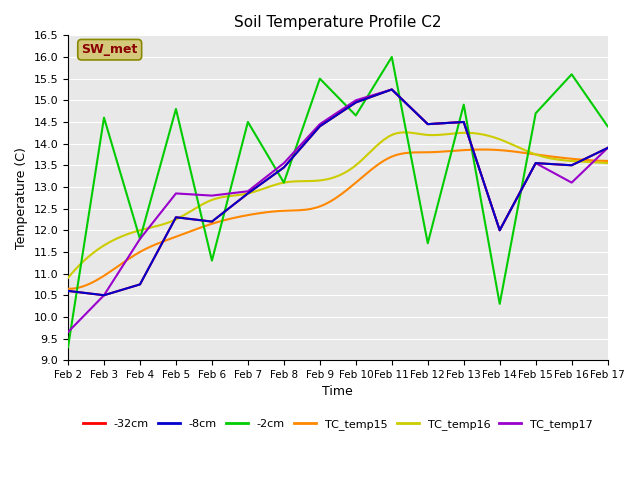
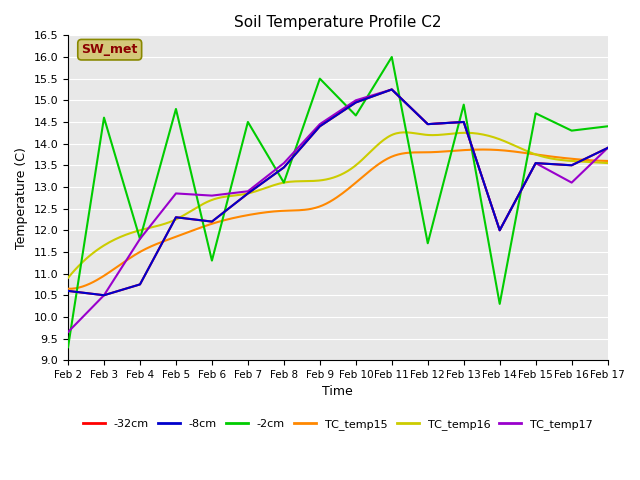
-2cm/Feb 16: 15.60 -> 14.30
